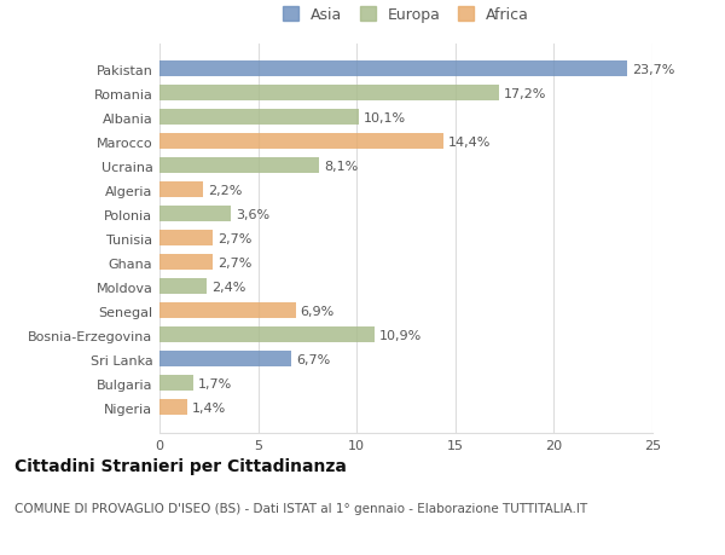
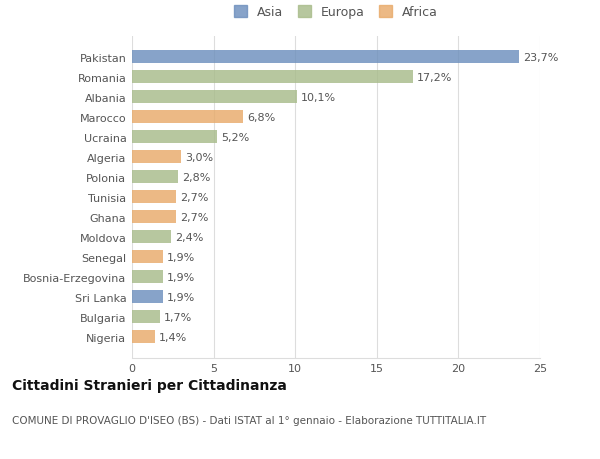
Marocco: 14,4% -> 6,8%
Ucraina: 8,1% -> 5,2%
Algeria: 2,2% -> 3,0%
Polonia: 3,6% -> 2,8%
Senegal: 6,9% -> 1,9%
Bosnia-Erzegovina: 10,9% -> 1,9%
Sri Lanka: 6,7% -> 1,9%
